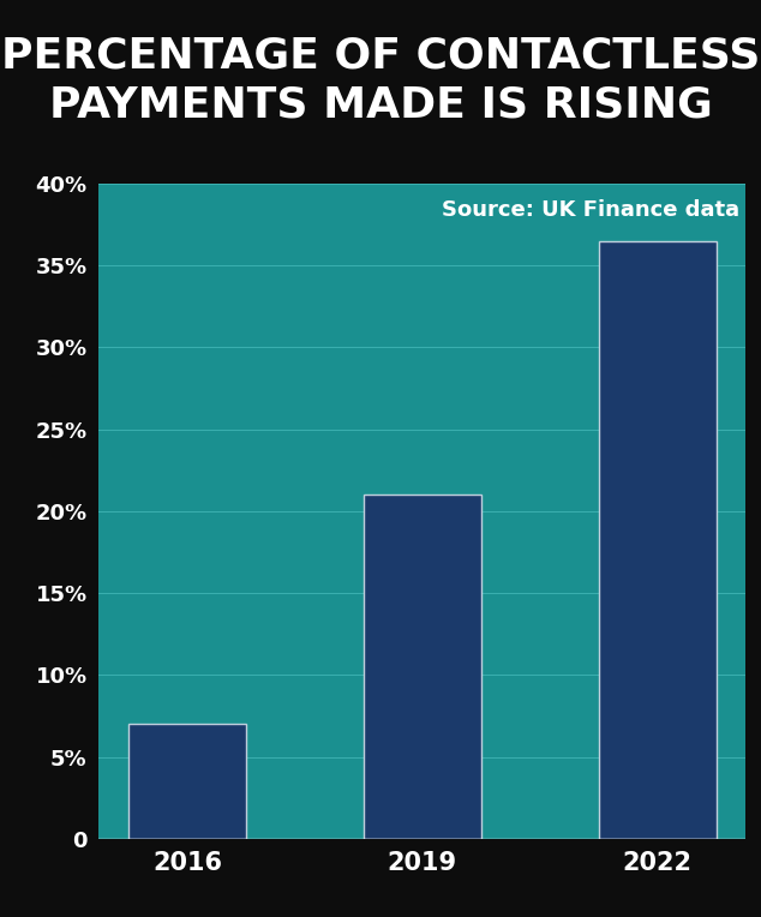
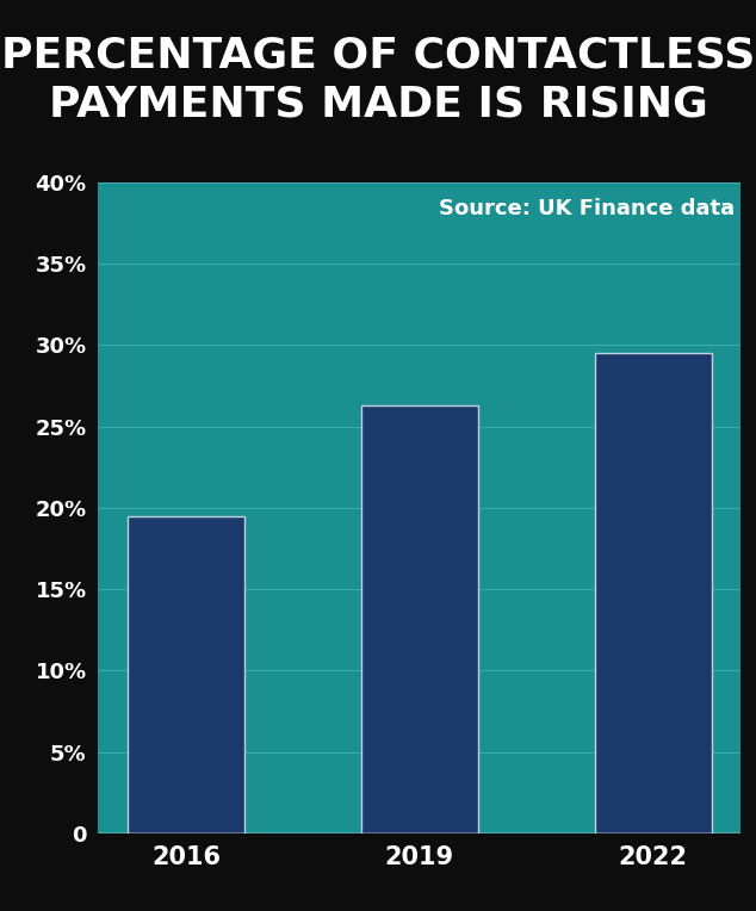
2016: 7.0% -> 19.5%
2019: 21.0% -> 26.3%
2022: 36.5% -> 29.5%
